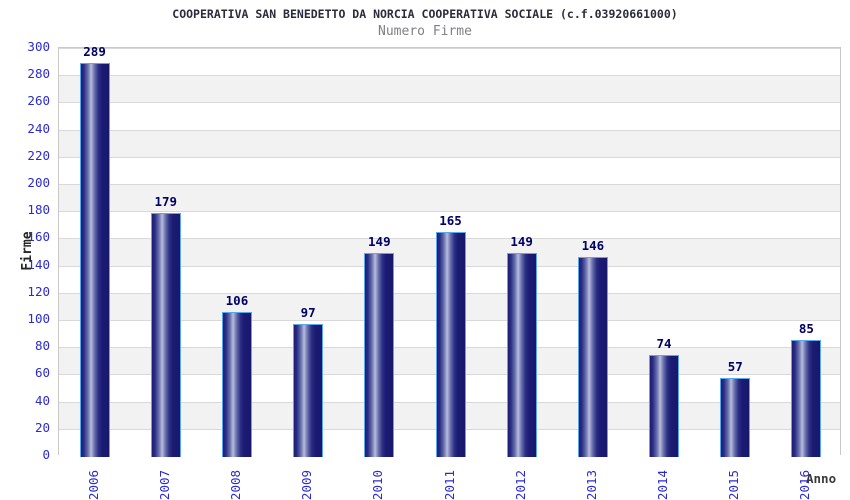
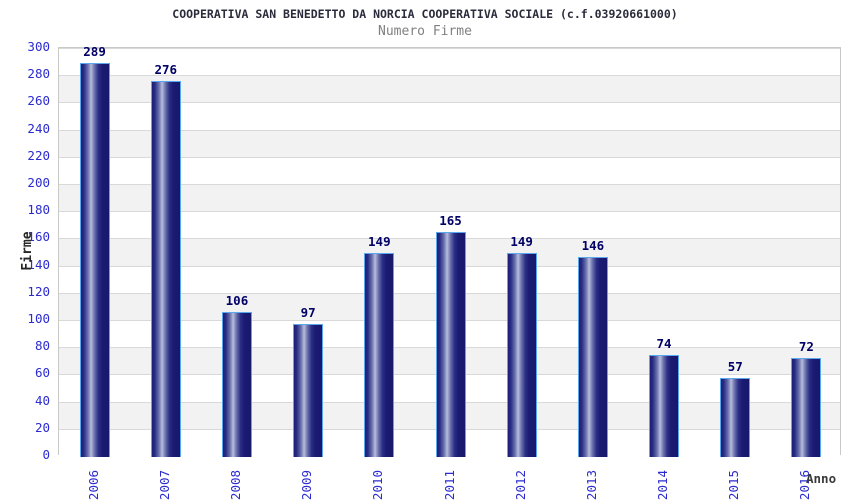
2007: 179 -> 276
2016: 85 -> 72
